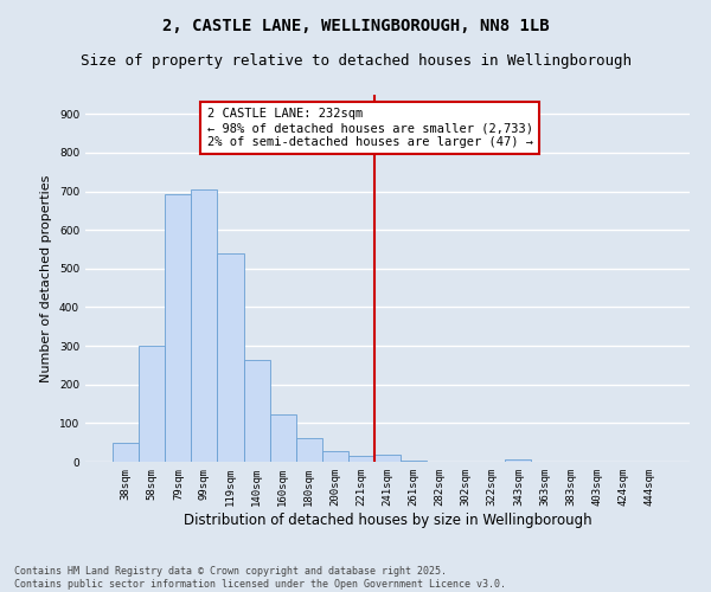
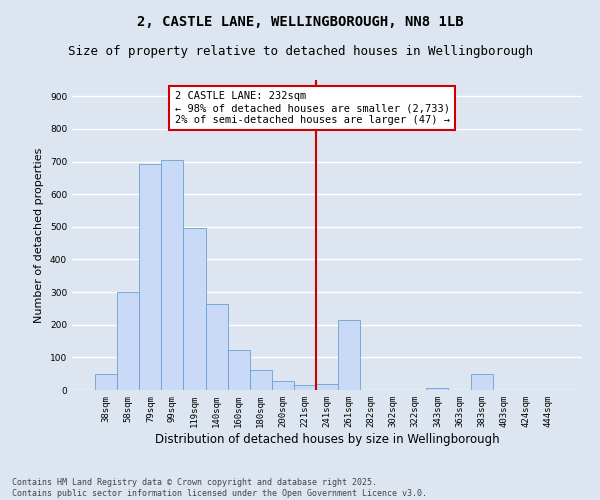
119sqm: 539 -> 495
261sqm: 3 -> 215
383sqm: 1 -> 50
